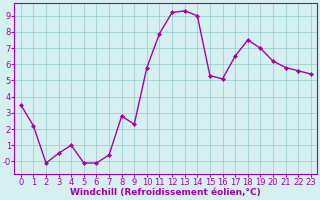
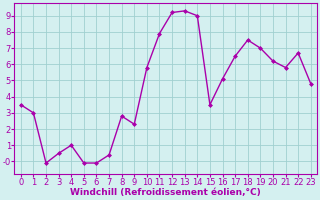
1: 2.2 -> 3.0
15: 5.3 -> 3.5
22: 5.6 -> 6.7
23: 5.4 -> 4.8
